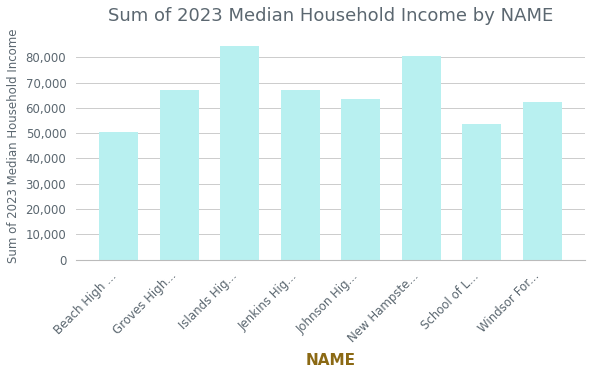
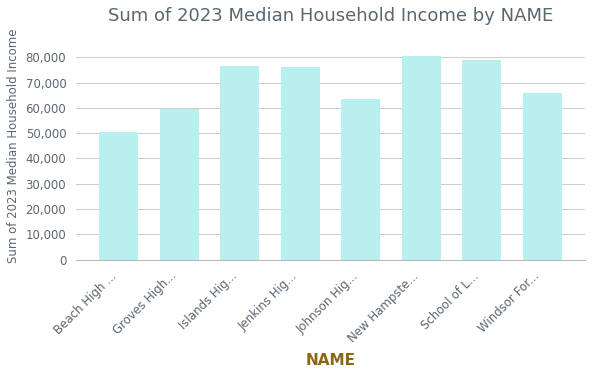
Groves High...: 67,000 -> 59,500
Islands Hig...: 84,500 -> 76,500
Jenkins Hig...: 67,000 -> 76,000
School of L...: 53,500 -> 79,000
Windsor For...: 62,500 -> 66,000
